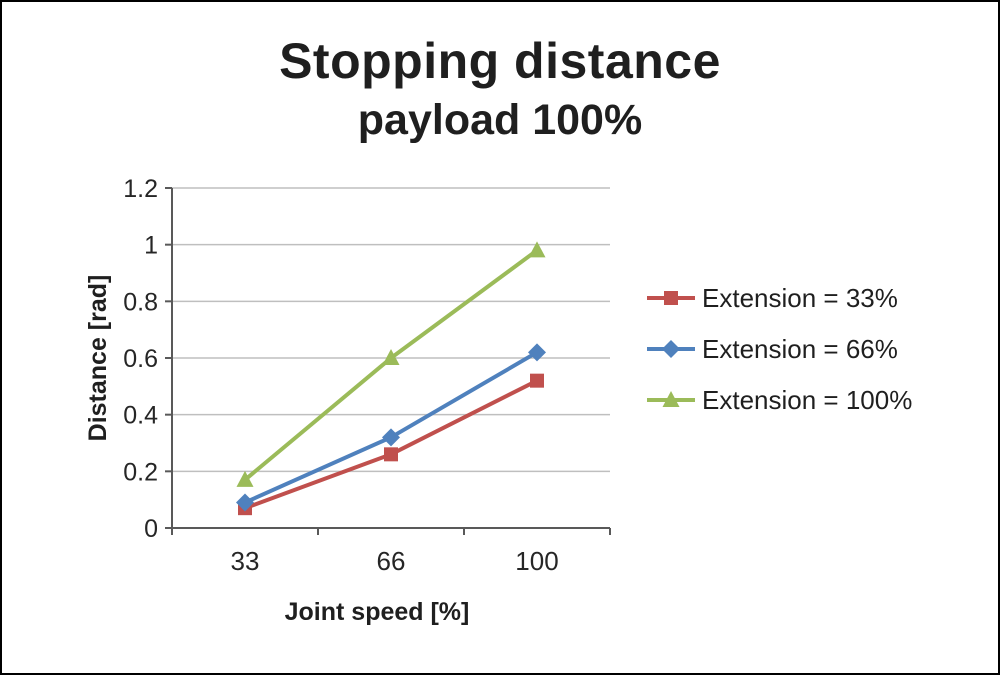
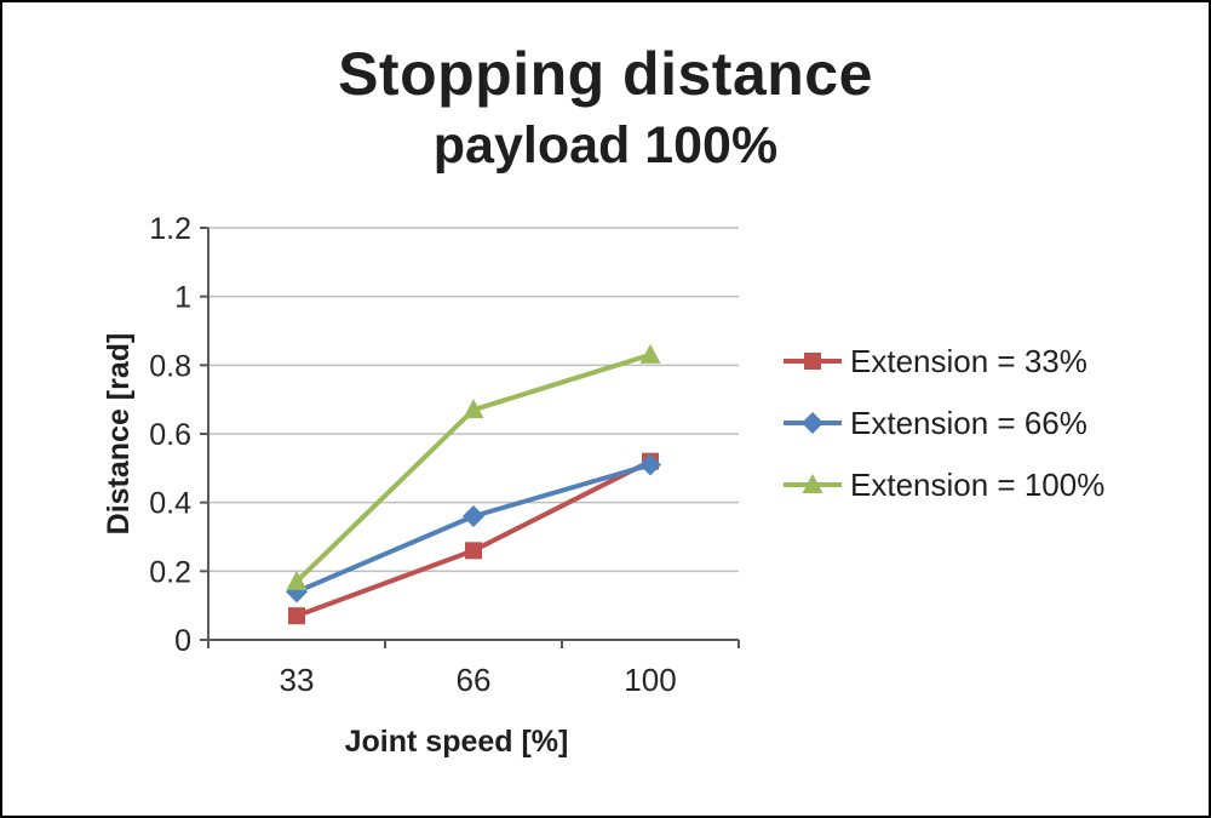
Extension = 66%/33: 0.09 -> 0.14
Extension = 66%/66: 0.32 -> 0.36
Extension = 100%/66: 0.60 -> 0.67
Extension = 66%/100: 0.62 -> 0.51
Extension = 100%/100: 0.98 -> 0.83
